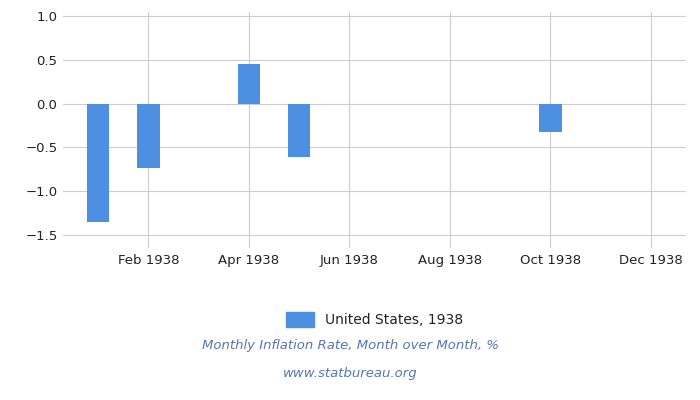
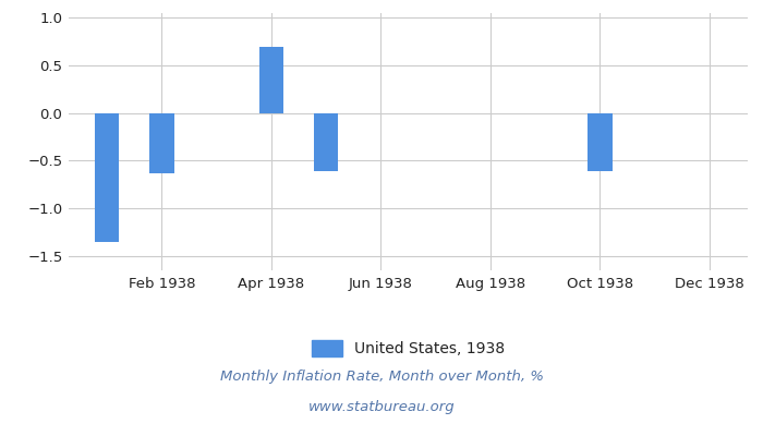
Feb 1938: -0.74 -> -0.63
Apr 1938: 0.46 -> 0.70
Oct 1938: -0.32 -> -0.61
